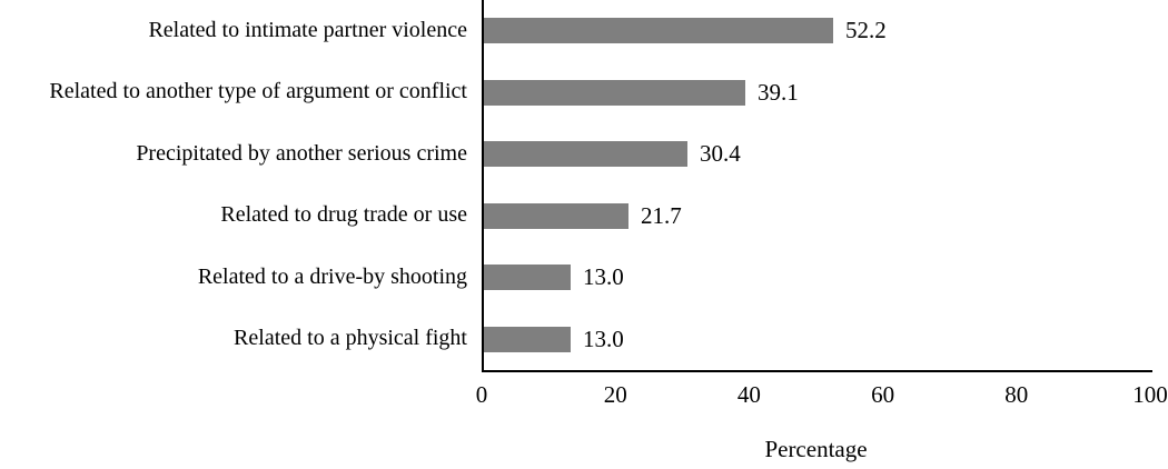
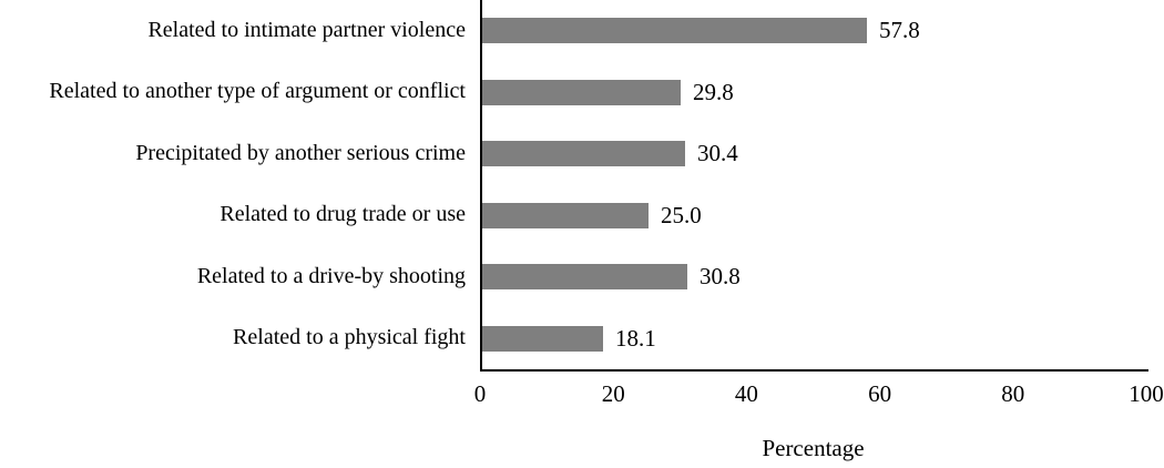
Related to intimate partner violence: 52.2 -> 57.8
Related to another type of argument or conflict: 39.1 -> 29.8
Related to drug trade or use: 21.7 -> 25.0
Related to a drive-by shooting: 13.0 -> 30.8
Related to a physical fight: 13.0 -> 18.1
